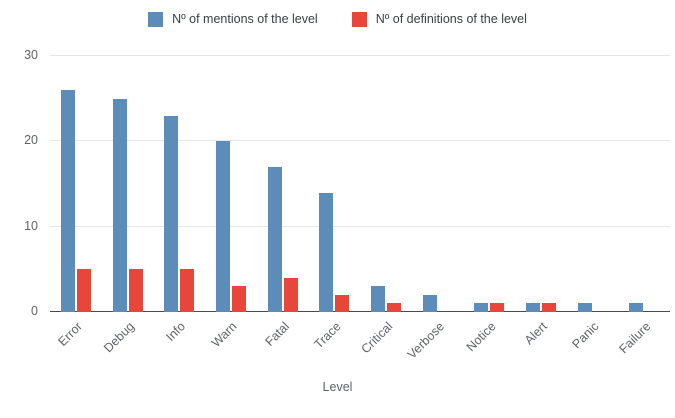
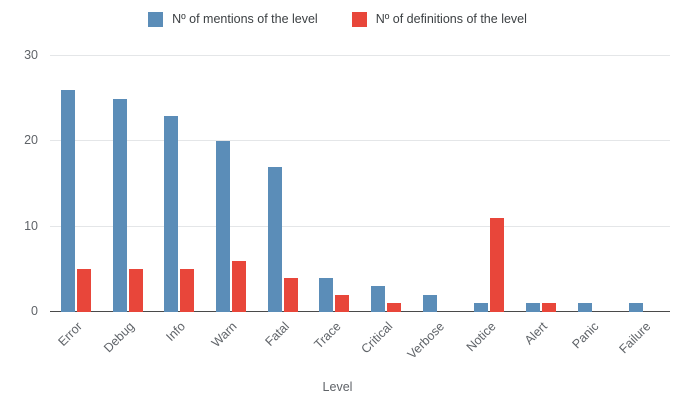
Nº of definitions of the level/Warn: 3 -> 6
Nº of mentions of the level/Trace: 14 -> 4
Nº of definitions of the level/Notice: 1 -> 11
